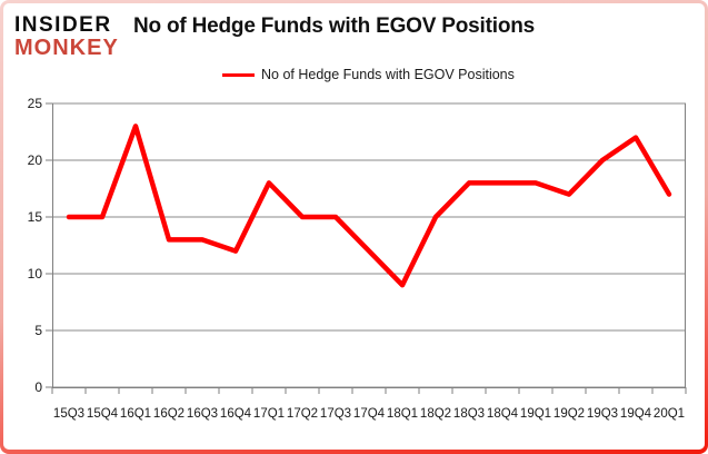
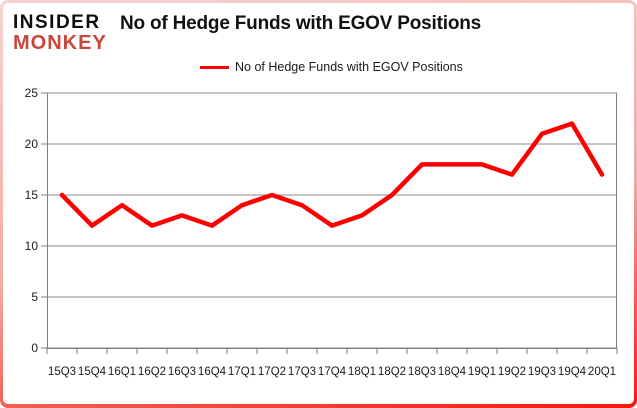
15Q4: 15 -> 12
16Q1: 23 -> 14
16Q2: 13 -> 12
17Q1: 18 -> 14
17Q3: 15 -> 14
18Q1: 9 -> 13
19Q3: 20 -> 21
